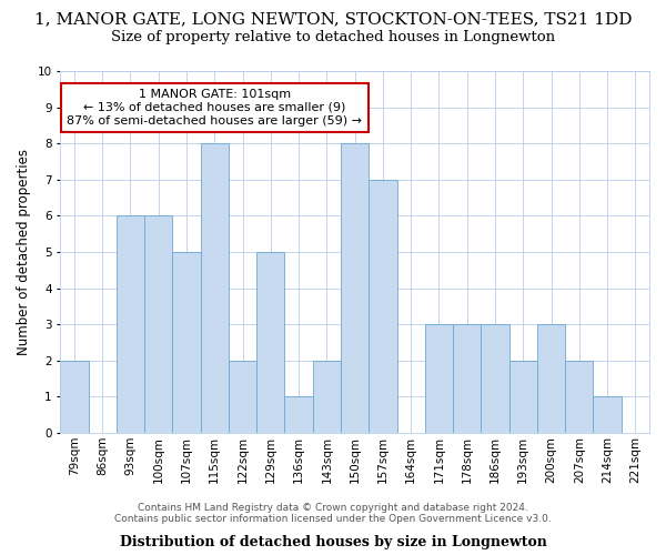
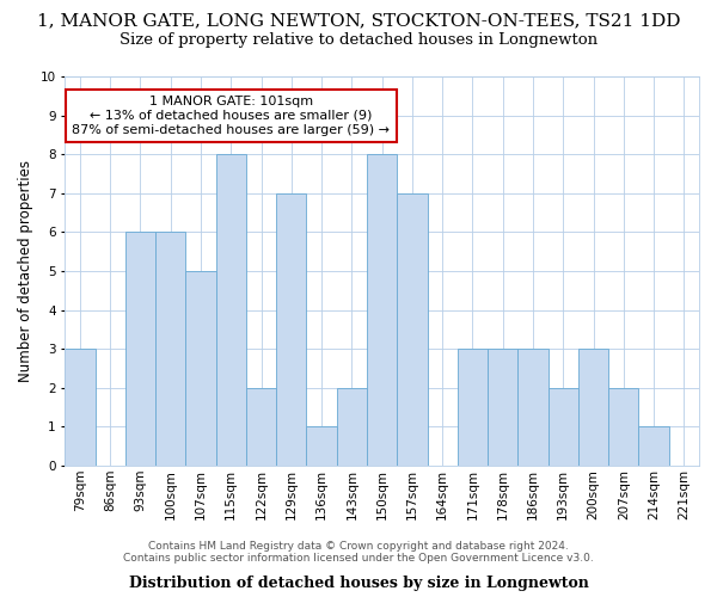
79sqm: 2 -> 3
129sqm: 5 -> 7
